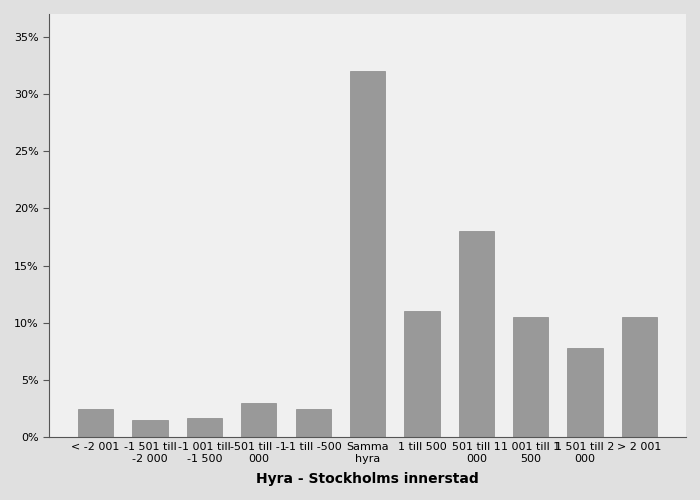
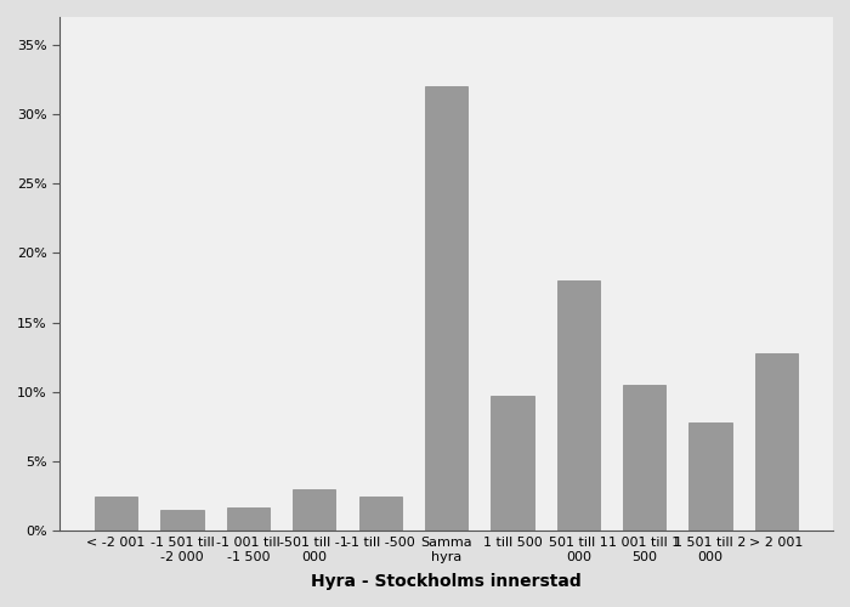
1 till 500: 11.0% -> 9.7%
> 2 001: 10.5% -> 12.8%
